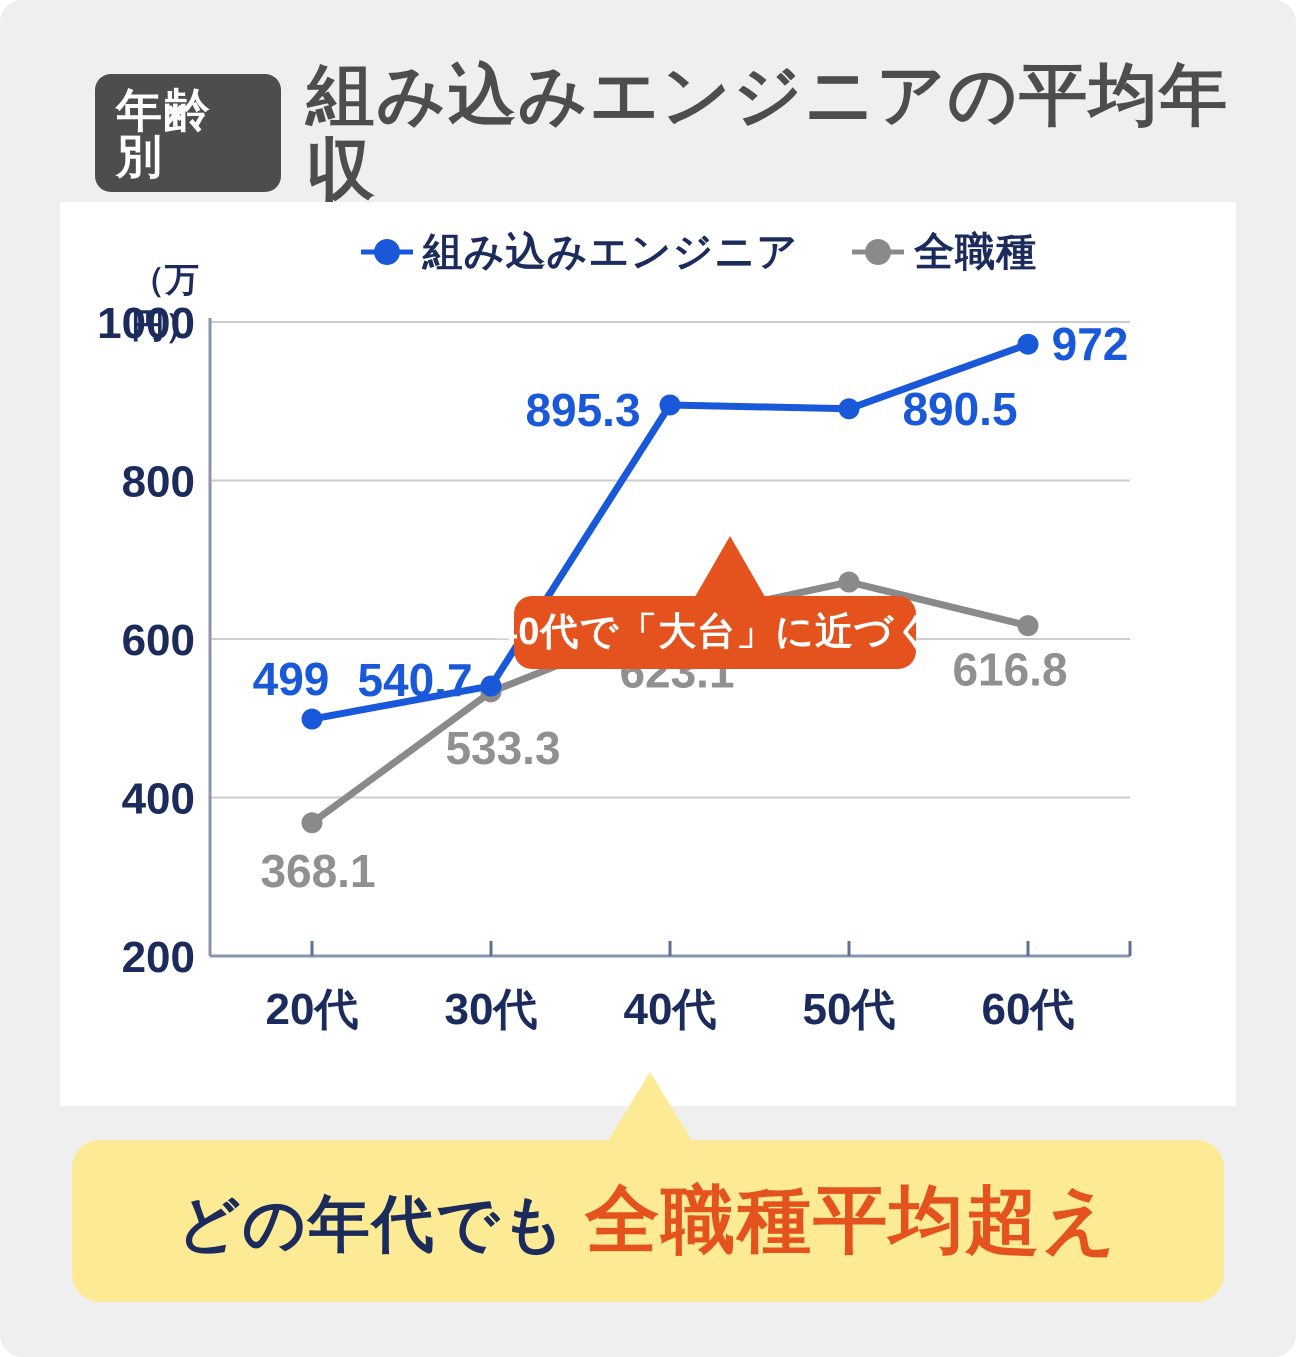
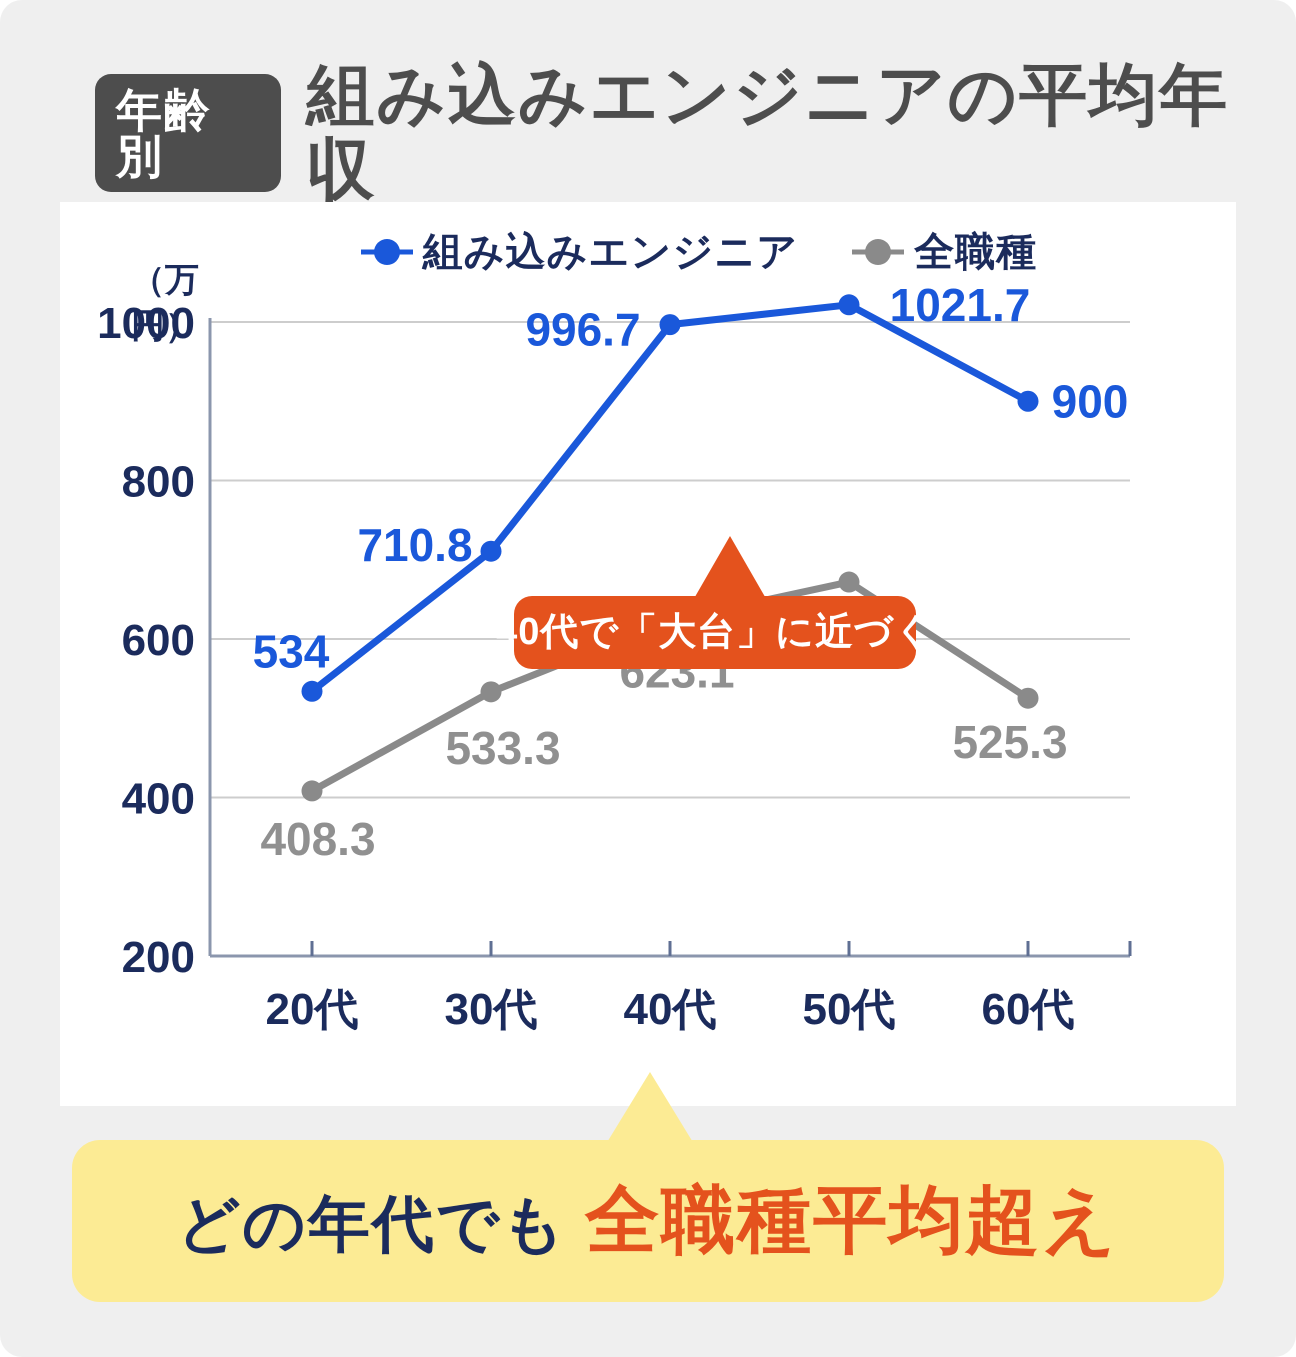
組み込みエンジニア/20代: 499 -> 534
全職種/20代: 368.1 -> 408.3
組み込みエンジニア/30代: 540.7 -> 710.8
組み込みエンジニア/40代: 895.3 -> 996.7
組み込みエンジニア/50代: 890.5 -> 1021.7
組み込みエンジニア/60代: 972 -> 900
全職種/60代: 616.8 -> 525.3
